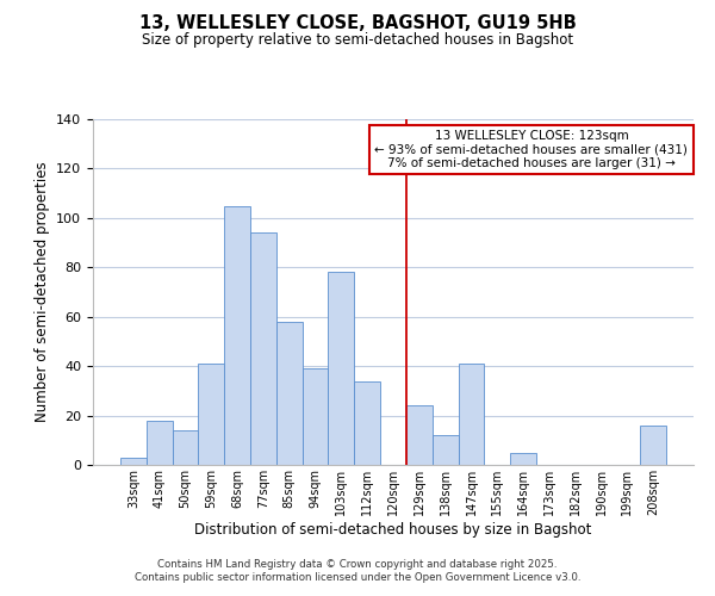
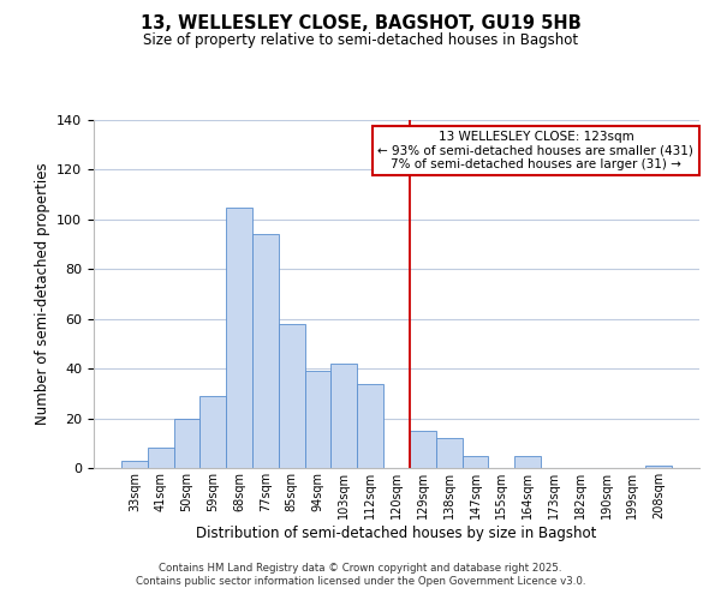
41sqm: 18 -> 8
50sqm: 14 -> 20
59sqm: 41 -> 29
103sqm: 78 -> 42
129sqm: 24 -> 15
147sqm: 41 -> 5
208sqm: 16 -> 1
